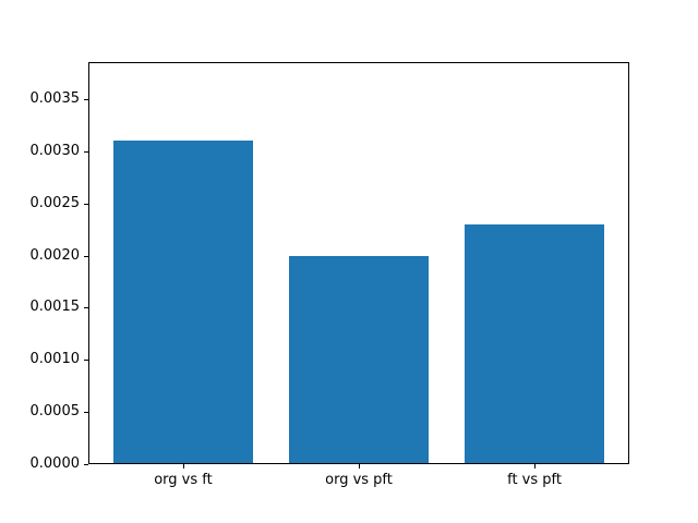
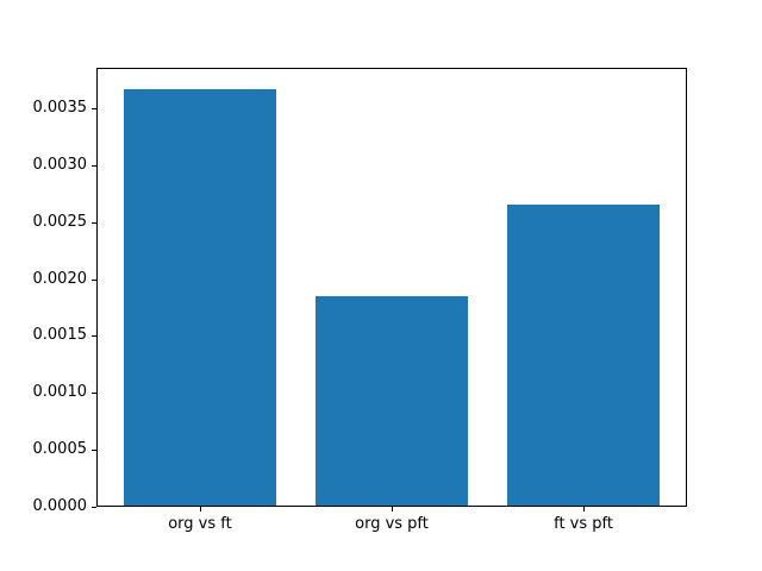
org vs ft: 0.0031 -> 0.0037
org vs pft: 0.0020 -> 0.0019
ft vs pft: 0.0023 -> 0.0027
